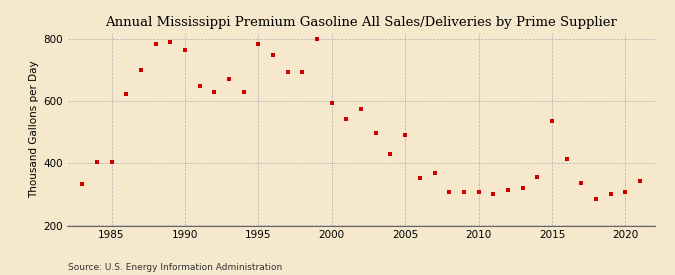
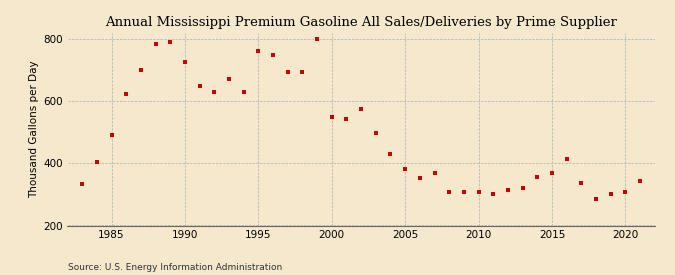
1985: 405 -> 492
1990: 765 -> 725
1995: 785 -> 762
2000: 595 -> 548
2005: 490 -> 383
2015: 535 -> 368
